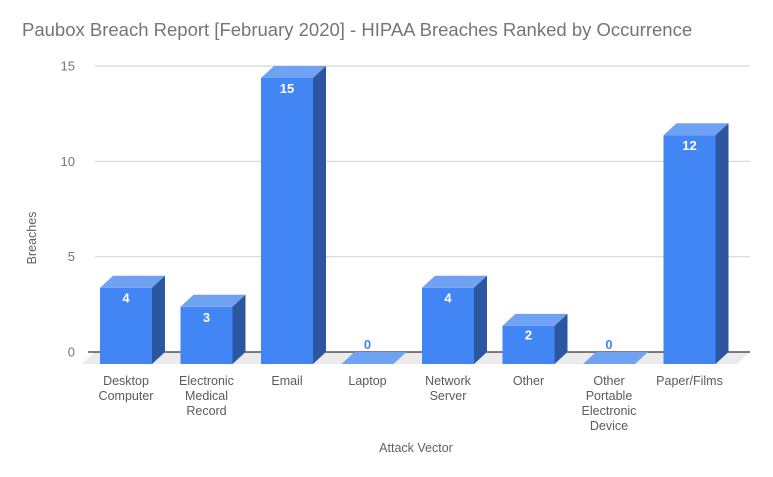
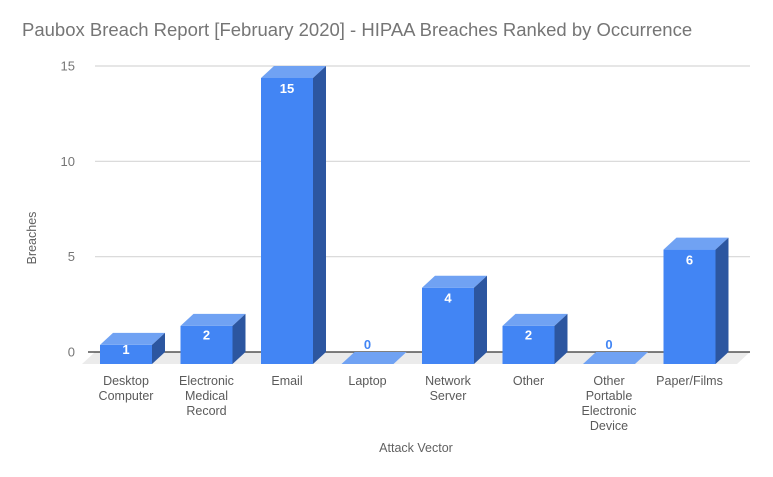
Desktop Computer: 4 -> 1
Electronic Medical Record: 3 -> 2
Paper/Films: 12 -> 6
